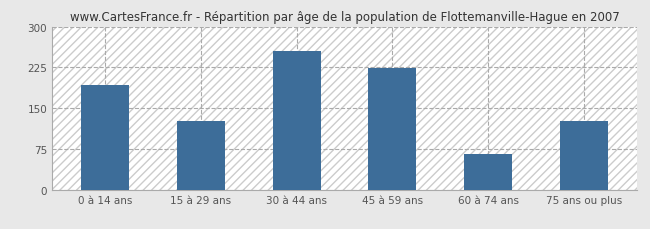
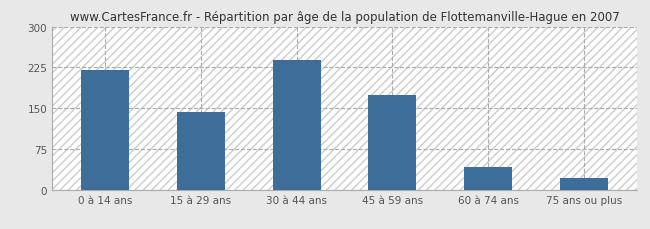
0 à 14 ans: 192 -> 220
15 à 29 ans: 126 -> 143
30 à 44 ans: 256 -> 238
45 à 59 ans: 224 -> 175
60 à 74 ans: 66 -> 42
75 ans ou plus: 126 -> 22
